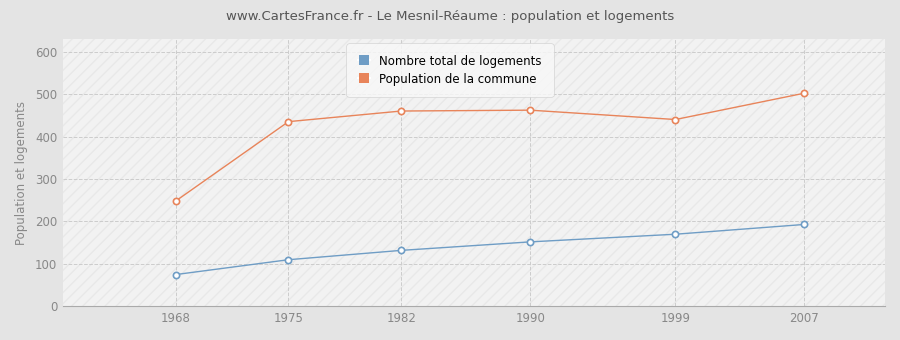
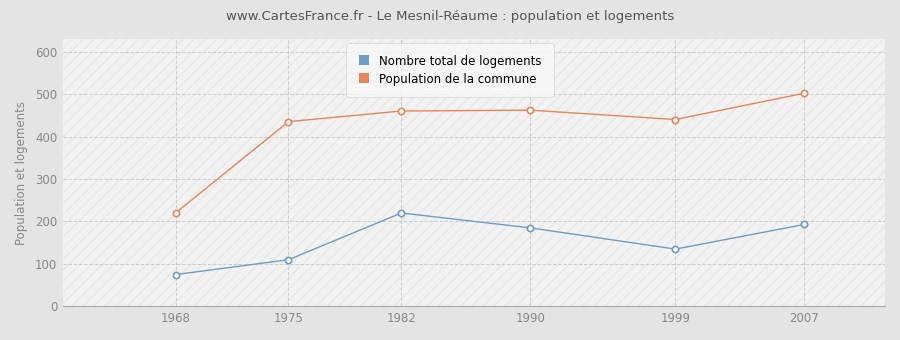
Population de la commune/1968: 248 -> 220
Nombre total de logements/1982: 132 -> 220
Nombre total de logements/1990: 152 -> 185
Nombre total de logements/1999: 170 -> 135
